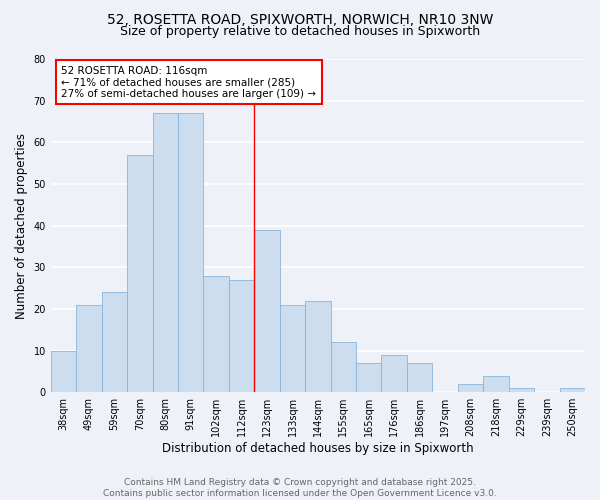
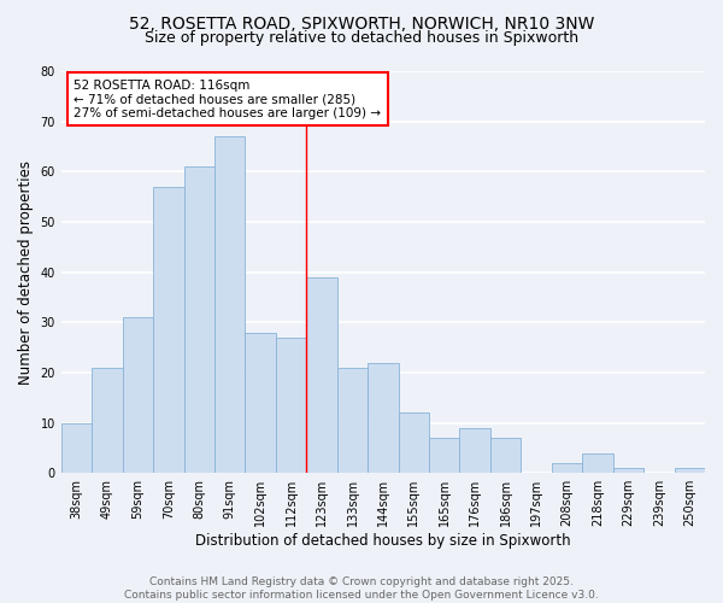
59sqm: 24 -> 31
80sqm: 67 -> 61
